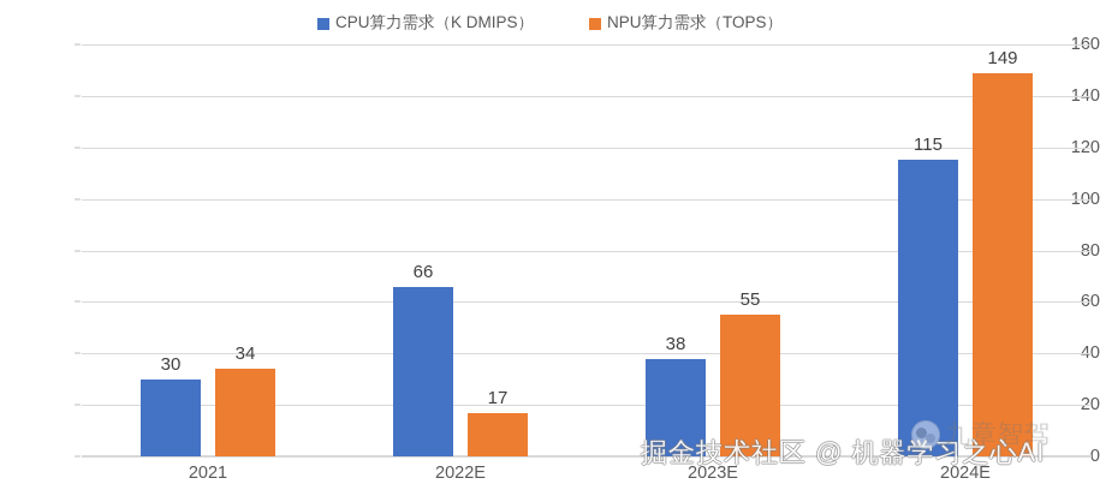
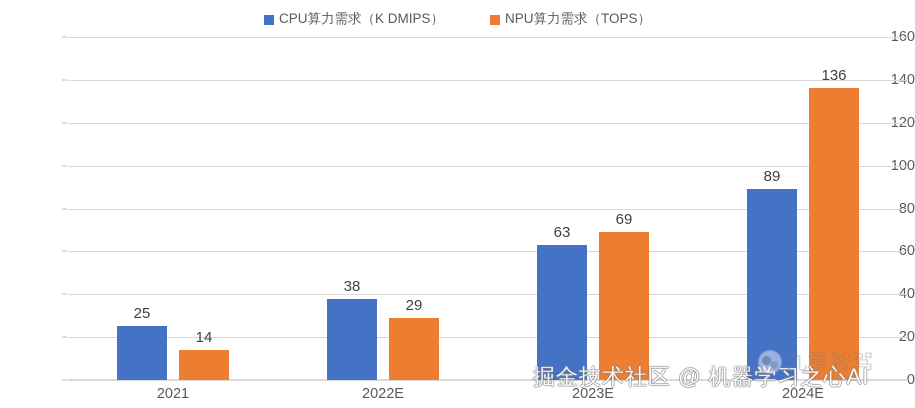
CPU算力需求（K DMIPS）/2021: 30 -> 25
NPU算力需求（TOPS）/2021: 34 -> 14
CPU算力需求（K DMIPS）/2022E: 66 -> 38
NPU算力需求（TOPS）/2022E: 17 -> 29
CPU算力需求（K DMIPS）/2023E: 38 -> 63
NPU算力需求（TOPS）/2023E: 55 -> 69
CPU算力需求（K DMIPS）/2024E: 115 -> 89
NPU算力需求（TOPS）/2024E: 149 -> 136
